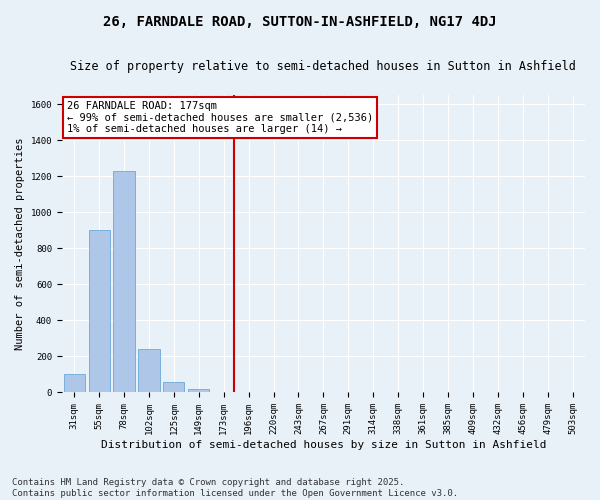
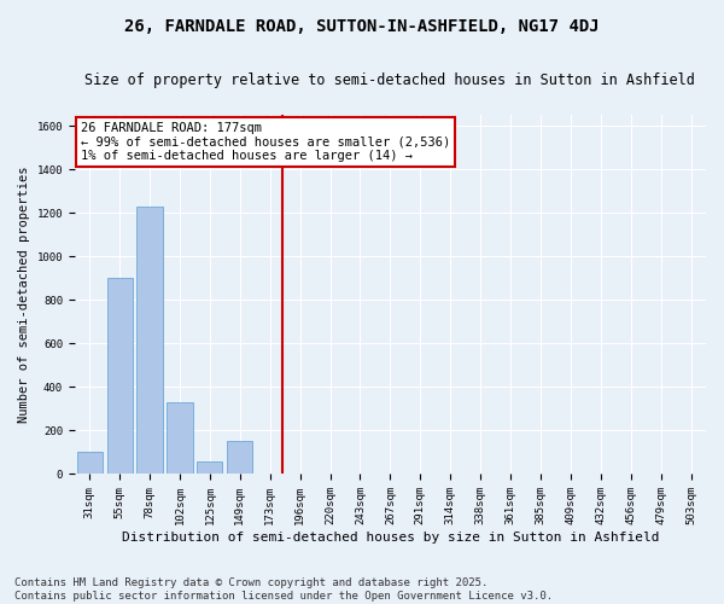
102sqm: 240 -> 330
149sqm: 20 -> 150
